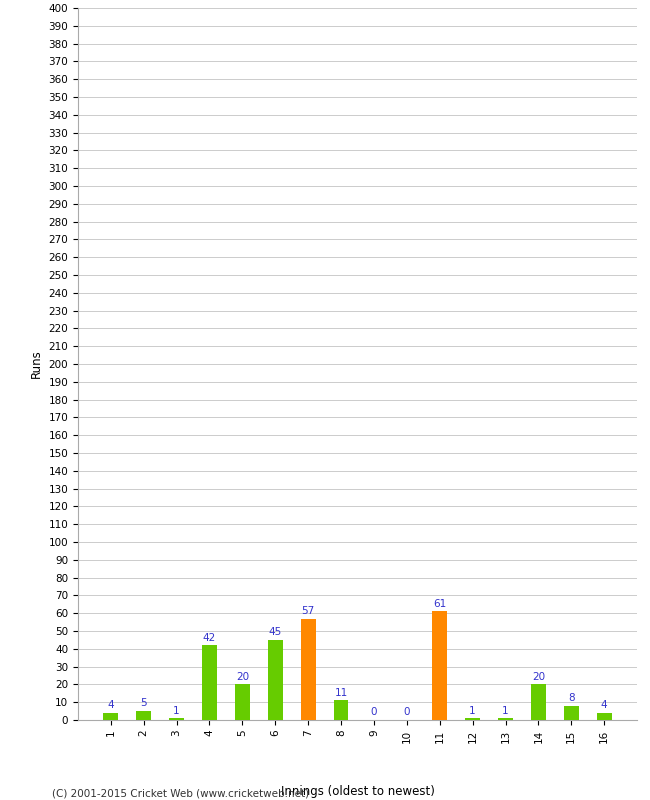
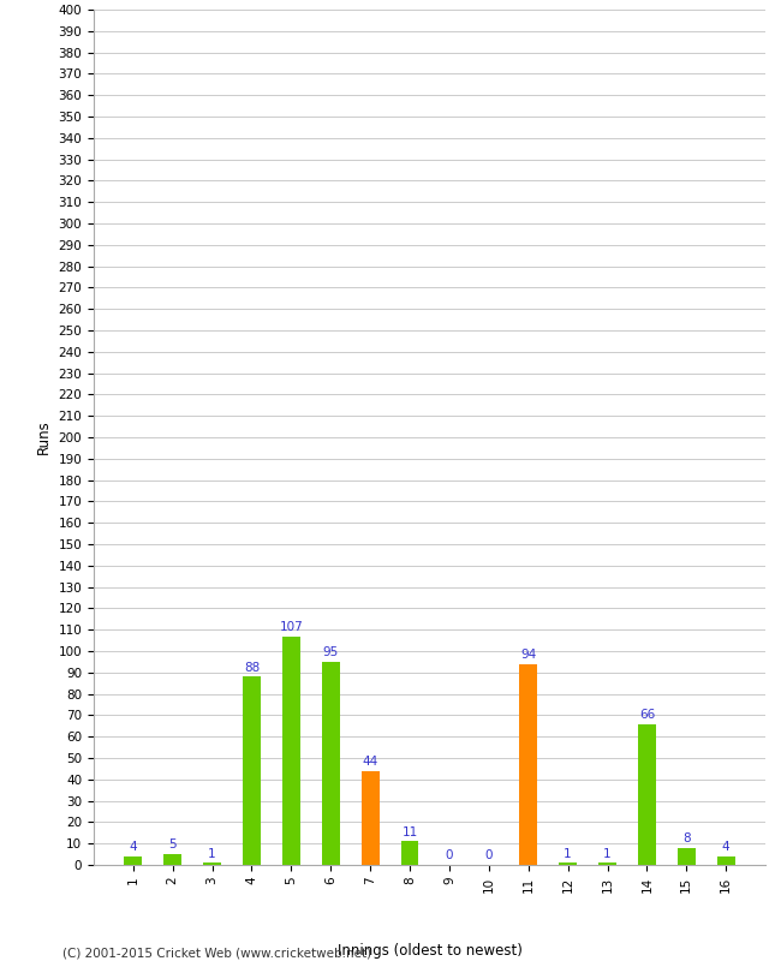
4: 42 -> 88
5: 20 -> 107
6: 45 -> 95
7: 57 -> 44
11: 61 -> 94
14: 20 -> 66
